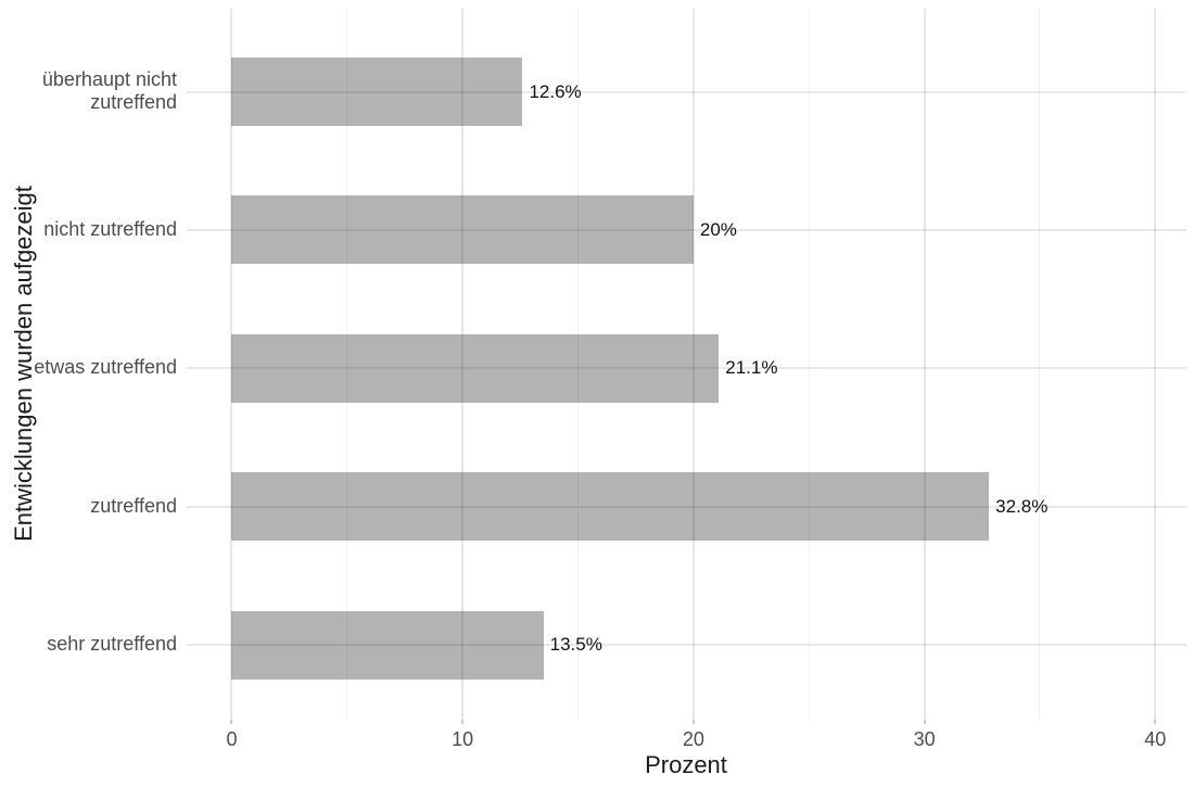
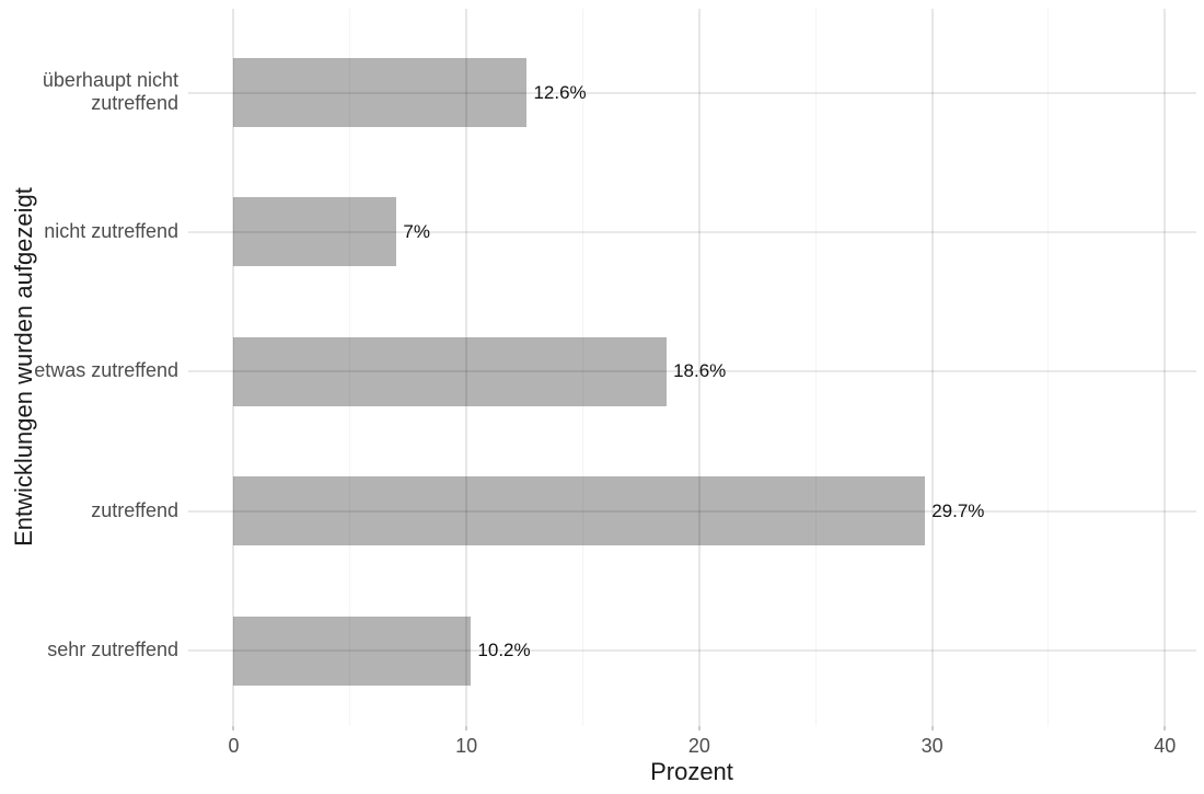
nicht zutreffend: 20% -> 7%
etwas zutreffend: 21.1% -> 18.6%
zutreffend: 32.8% -> 29.7%
sehr zutreffend: 13.5% -> 10.2%
